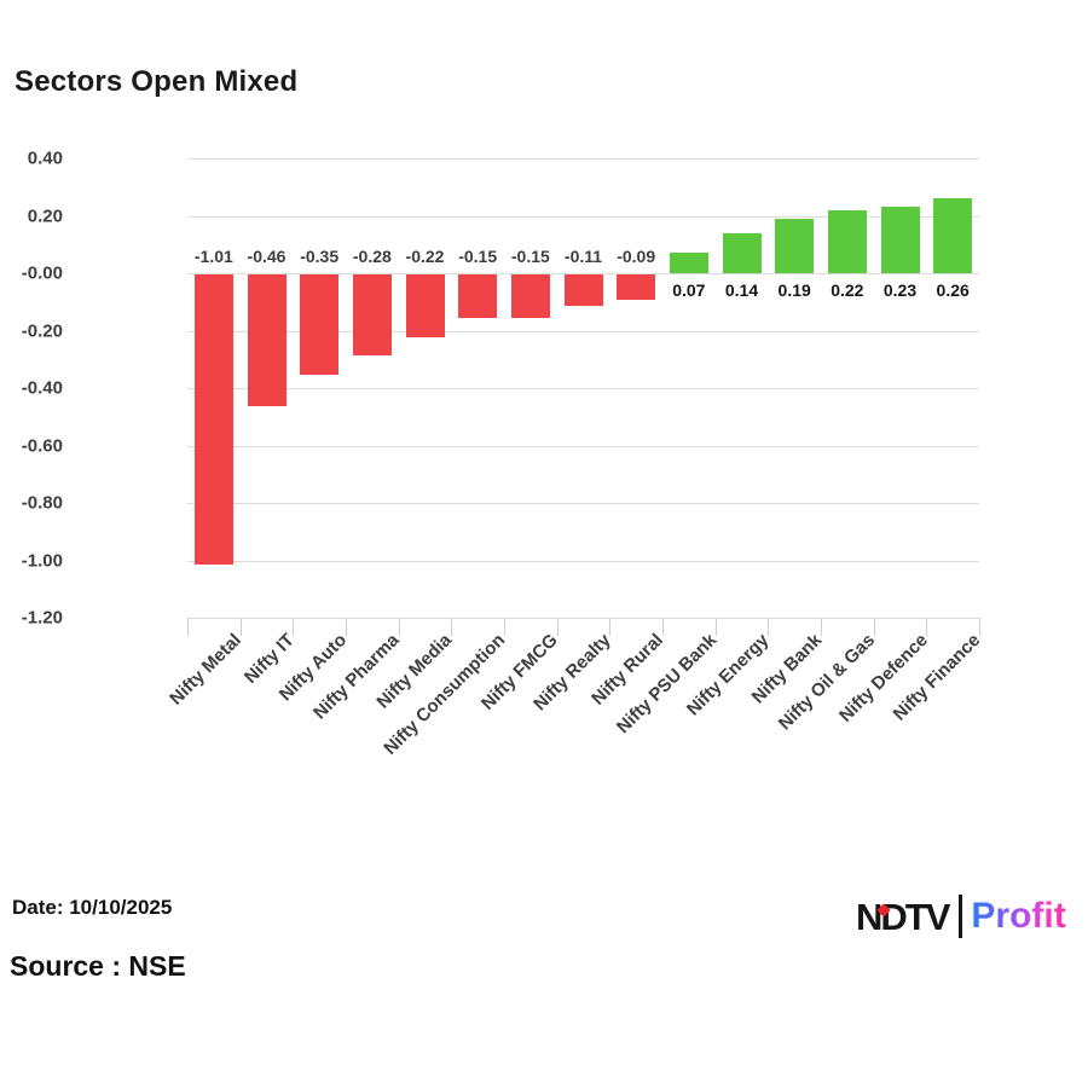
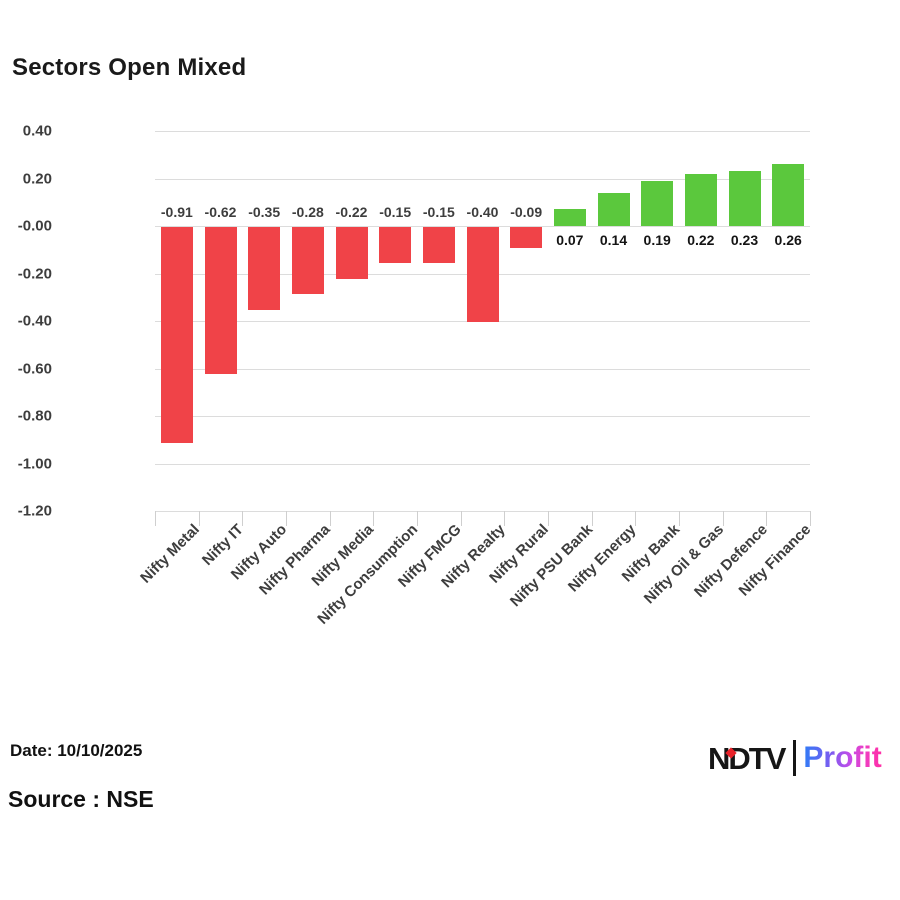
Nifty Metal: -1.01 -> -0.91
Nifty IT: -0.46 -> -0.62
Nifty Realty: -0.11 -> -0.40
